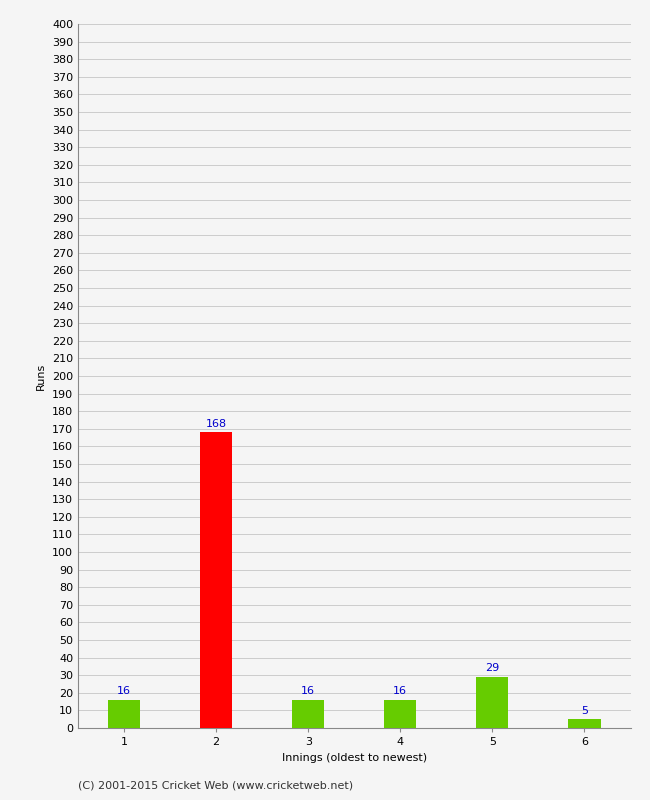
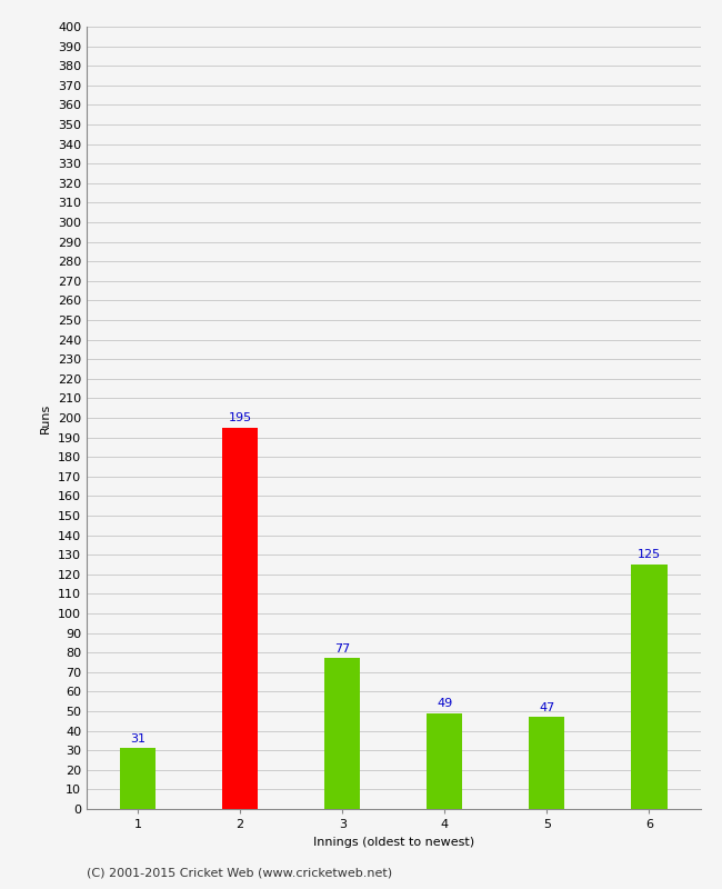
1: 16 -> 31
2: 168 -> 195
3: 16 -> 77
4: 16 -> 49
5: 29 -> 47
6: 5 -> 125
